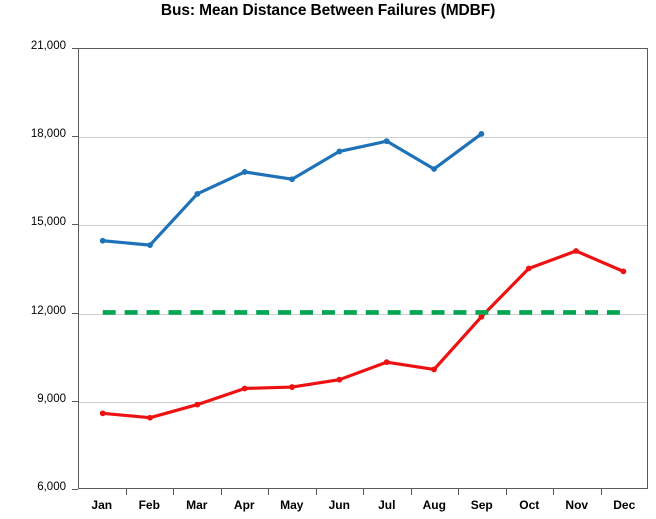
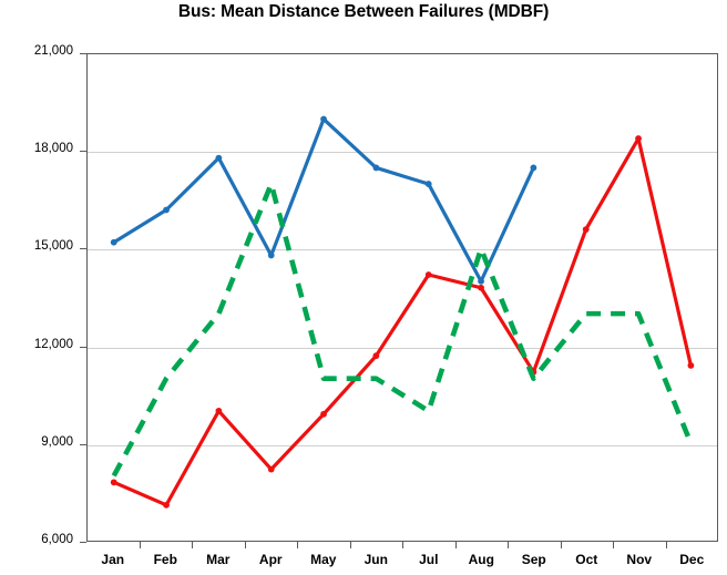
2016/Jan: 8600 -> 7800
2017/Jan: 14400 -> 15200
Target/Jan: 12000 -> 8000
2016/Feb: 8400 -> 7100
2017/Feb: 14300 -> 16200
Target/Feb: 12000 -> 11000
2016/Mar: 8800 -> 10000
2017/Mar: 16000 -> 17800
Target/Mar: 12000 -> 13000
2016/Apr: 9400 -> 8200
2017/Apr: 16800 -> 14800
Target/Apr: 12000 -> 17000
2016/May: 9400 -> 9900
2017/May: 16600 -> 19000
Target/May: 12000 -> 11000
2016/Jun: 9700 -> 11700
Target/Jun: 12000 -> 11000
2016/Jul: 10300 -> 14200
2017/Jul: 17800 -> 17000
Target/Jul: 12000 -> 10000
2016/Aug: 10000 -> 13800
2017/Aug: 16900 -> 14000
Target/Aug: 12000 -> 15000
2016/Sep: 11800 -> 11200
2017/Sep: 18100 -> 17500
Target/Sep: 12000 -> 11000
2016/Oct: 13500 -> 15600
Target/Oct: 12000 -> 13000
2016/Nov: 14100 -> 18400
Target/Nov: 12000 -> 13000
2016/Dec: 13400 -> 11400
Target/Dec: 12000 -> 9000
